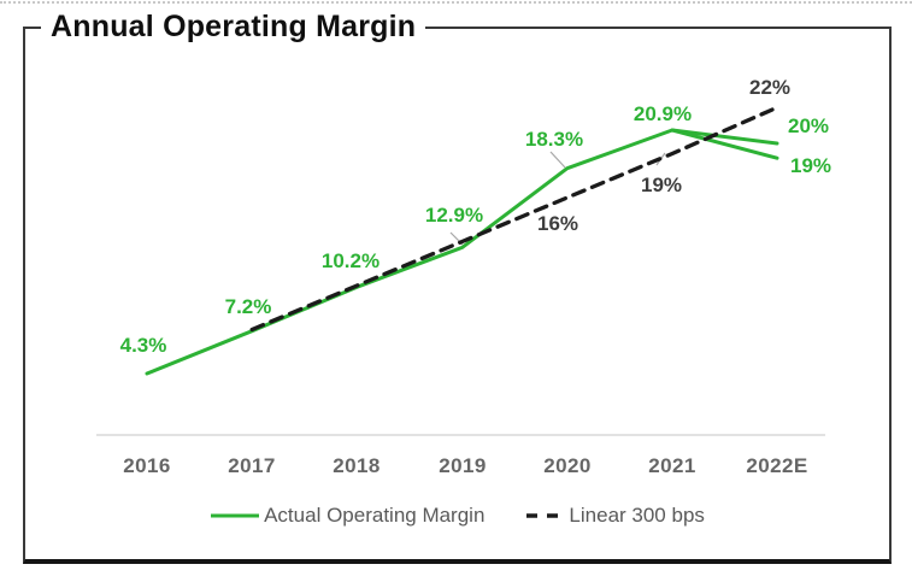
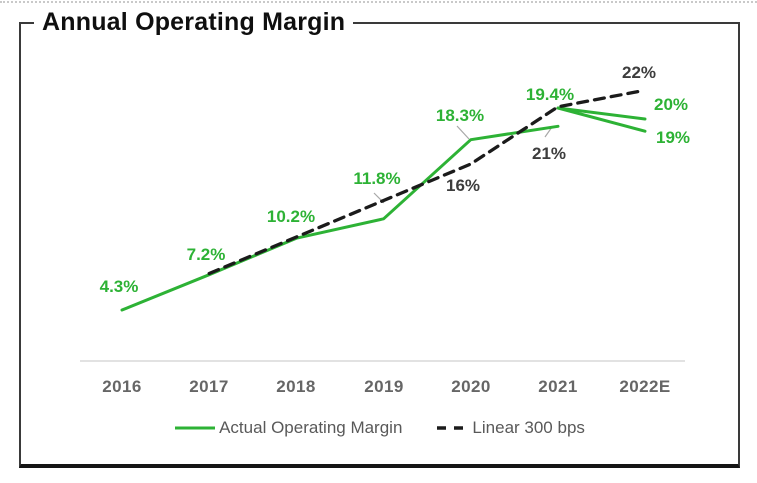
Actual Operating Margin/2019: 12.9% -> 11.8%
Actual Operating Margin/2021: 20.9% -> 19.4%
Linear 300 bps/2021: 19% -> 21%
